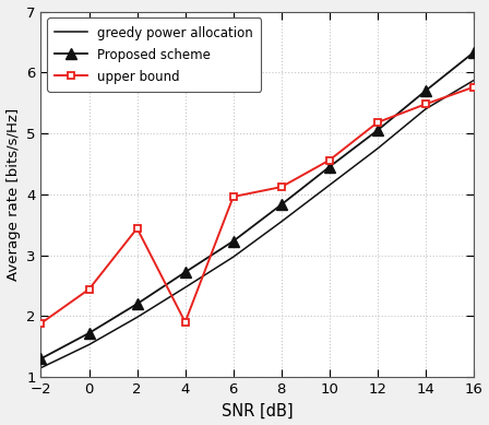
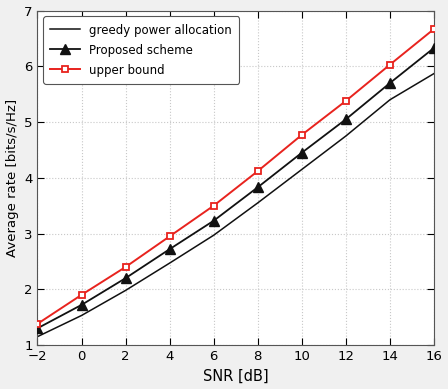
upper bound/−2: 1.88 -> 1.38
upper bound/0: 2.44 -> 1.90
upper bound/2: 3.44 -> 2.40
upper bound/4: 1.90 -> 2.95
upper bound/6: 3.96 -> 3.50
upper bound/10: 4.56 -> 4.77
upper bound/12: 5.18 -> 5.38
upper bound/14: 5.48 -> 6.03
upper bound/16: 5.76 -> 6.67
